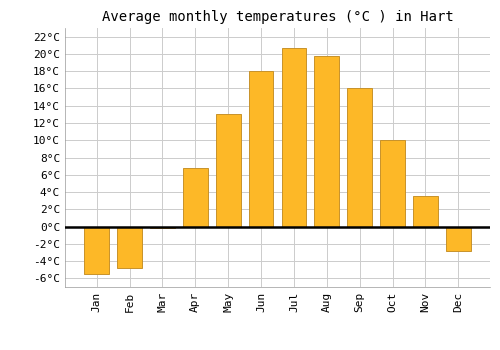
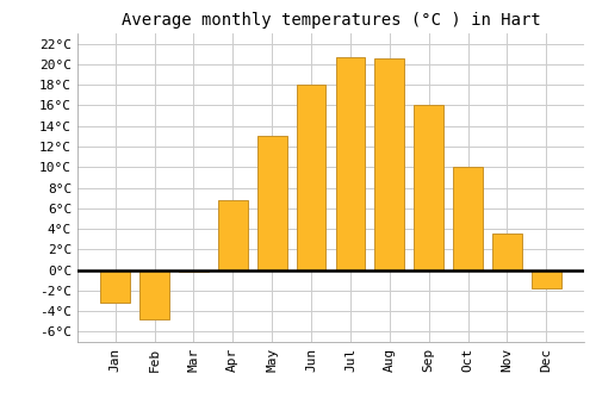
Jan: -5.5°C -> -3.2°C
Aug: 19.7°C -> 20.6°C
Dec: -2.8°C -> -1.8°C
